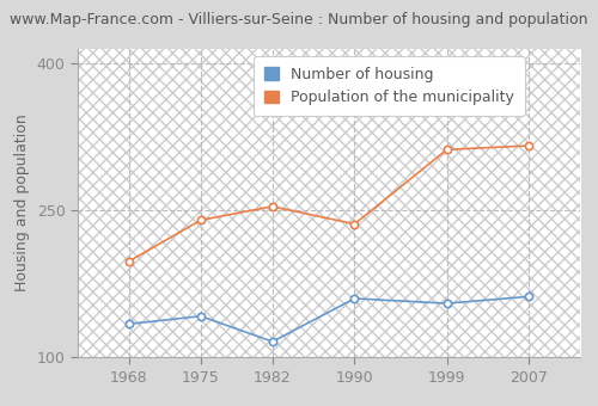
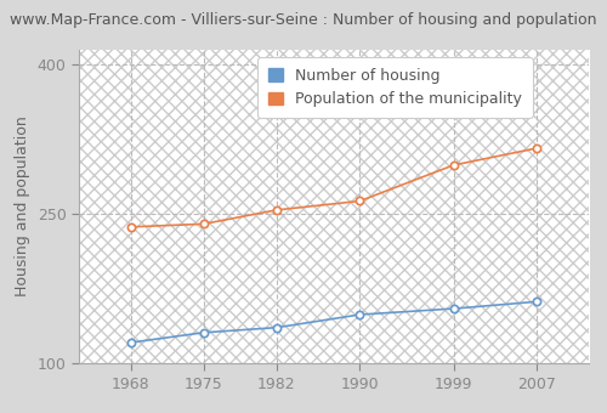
Number of housing/1968: 134 -> 121
Population of the municipality/1968: 198 -> 237
Number of housing/1975: 142 -> 131
Number of housing/1982: 116 -> 136
Number of housing/1990: 160 -> 149
Population of the municipality/1990: 236 -> 263
Population of the municipality/1999: 312 -> 299
